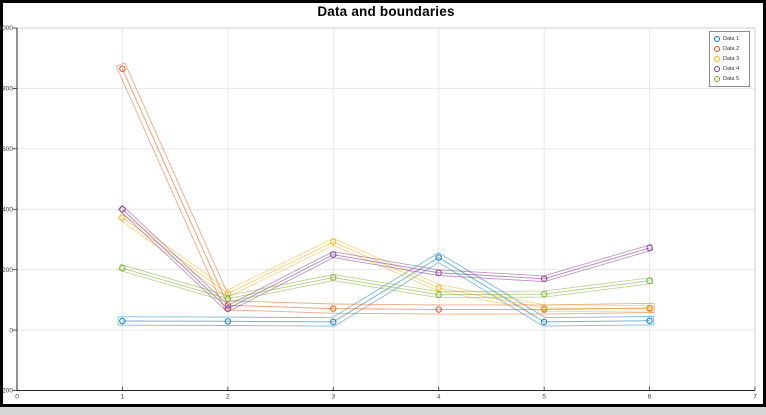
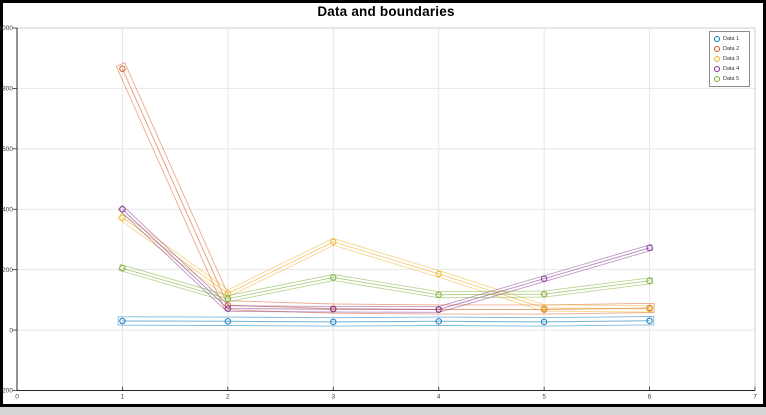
Data 4/3: 250 -> 70
Data 1/4: 240 -> 30
Data 3/4: 140 -> 190
Data 4/4: 190 -> 70
